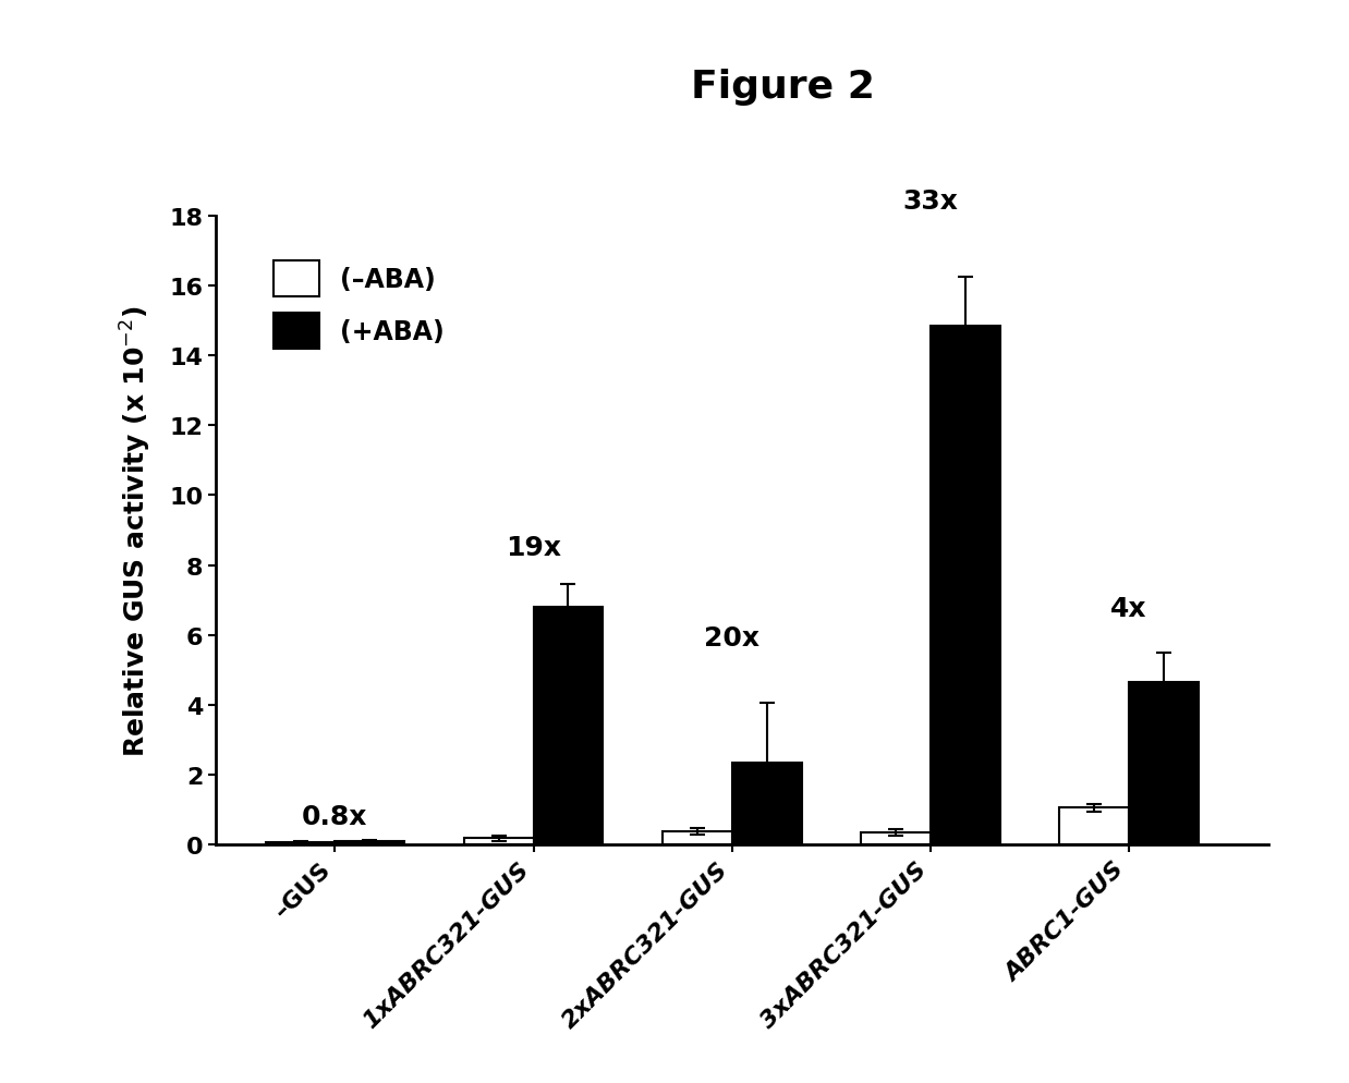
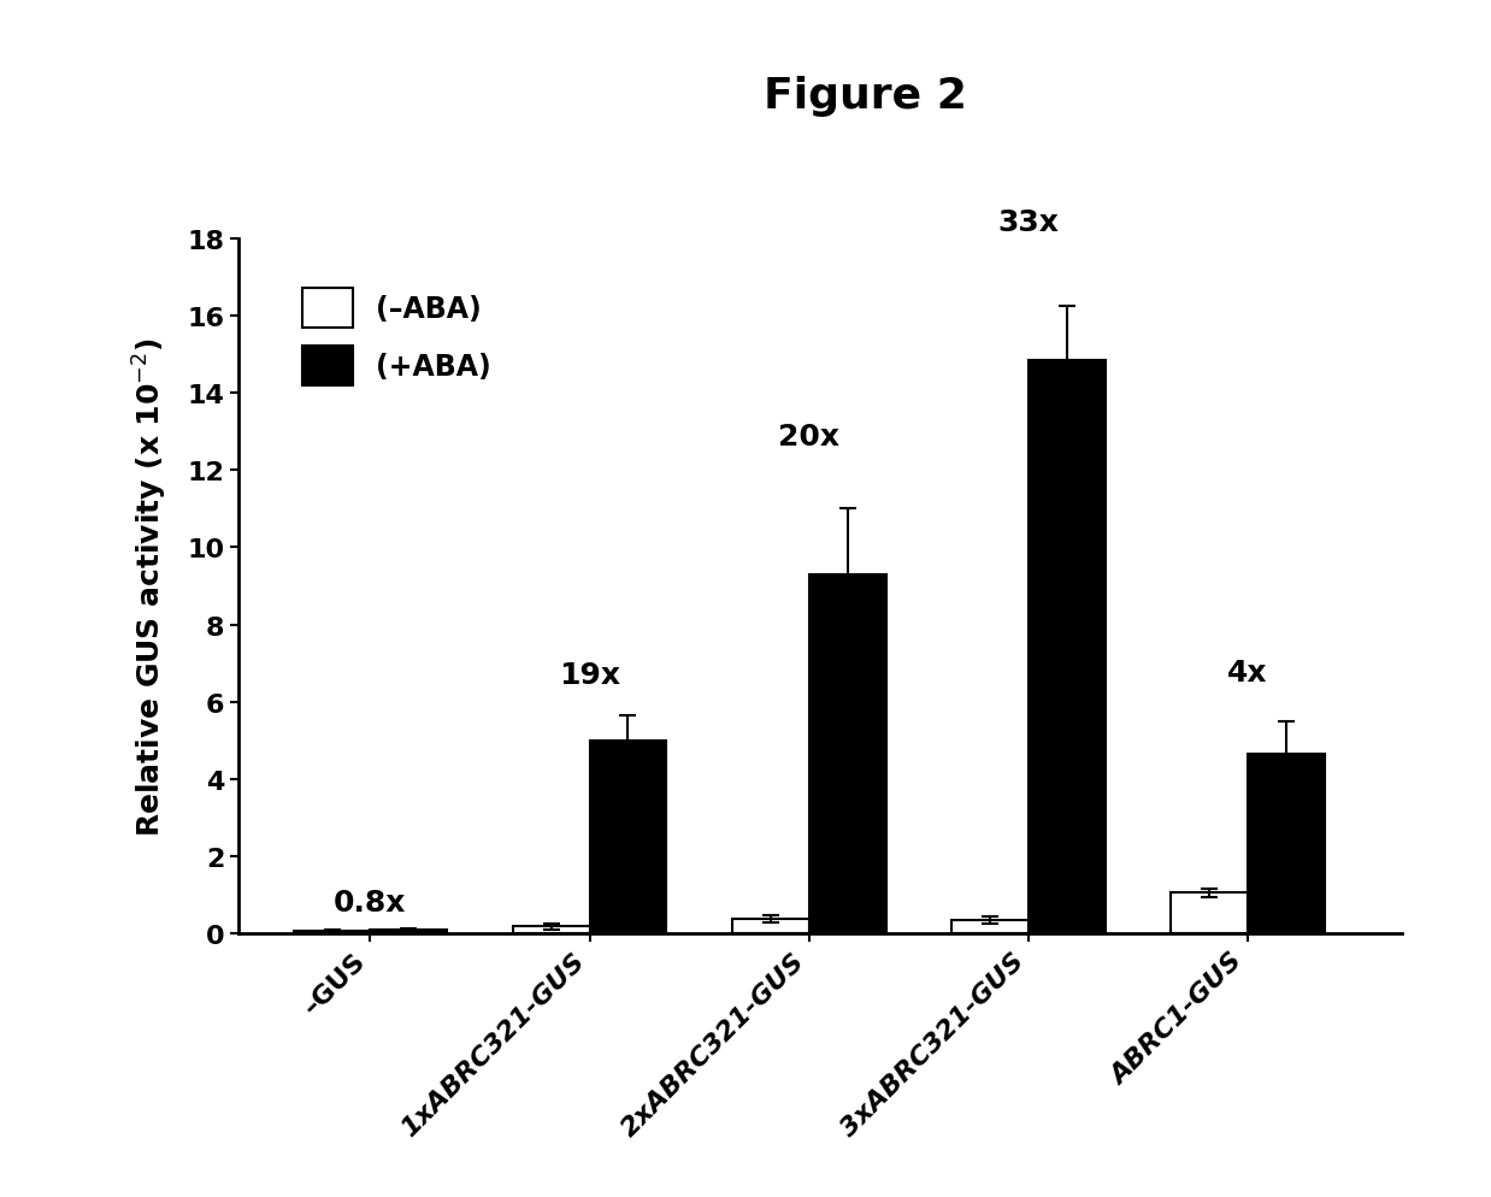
(+ABA)/1xABRC321-GUS: 6.80 -> 5.00
(+ABA)/2xABRC321-GUS: 2.35 -> 9.30
